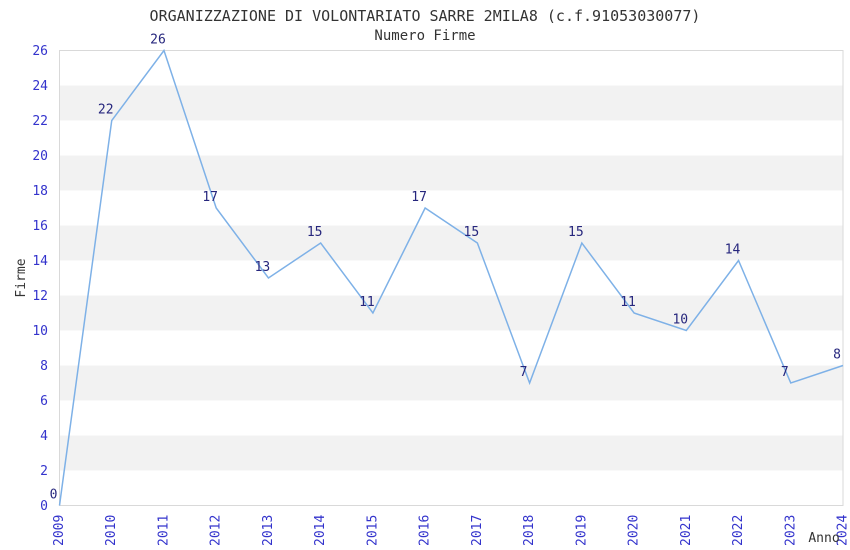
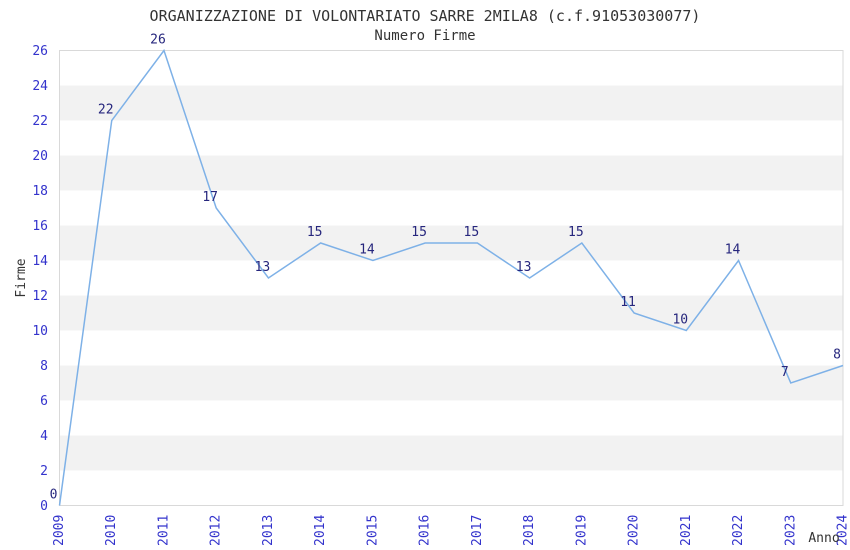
2015: 11 -> 14
2016: 17 -> 15
2018: 7 -> 13
